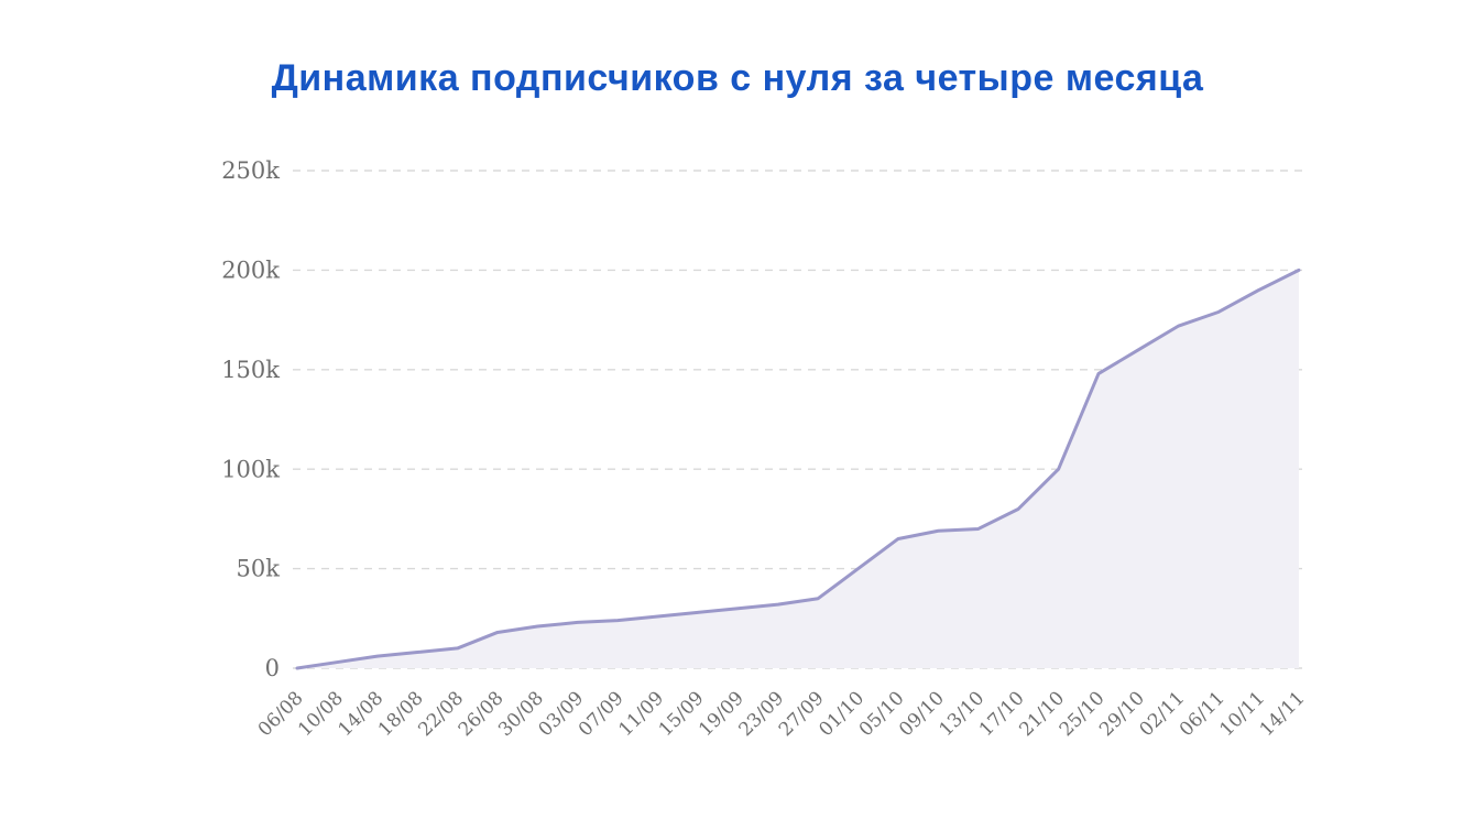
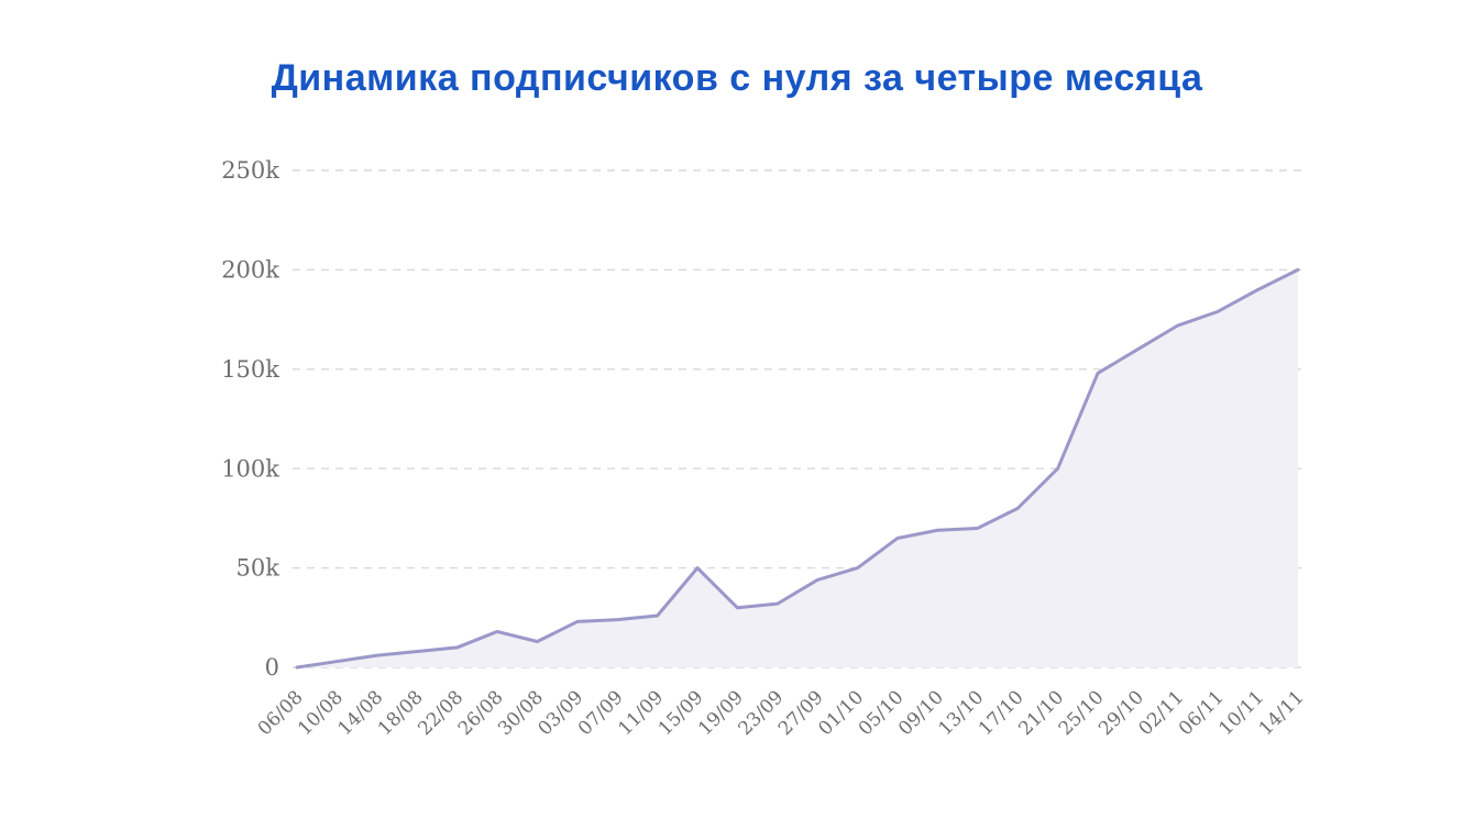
30/08: 21k -> 13k
15/09: 28k -> 50k
27/09: 35k -> 44k
